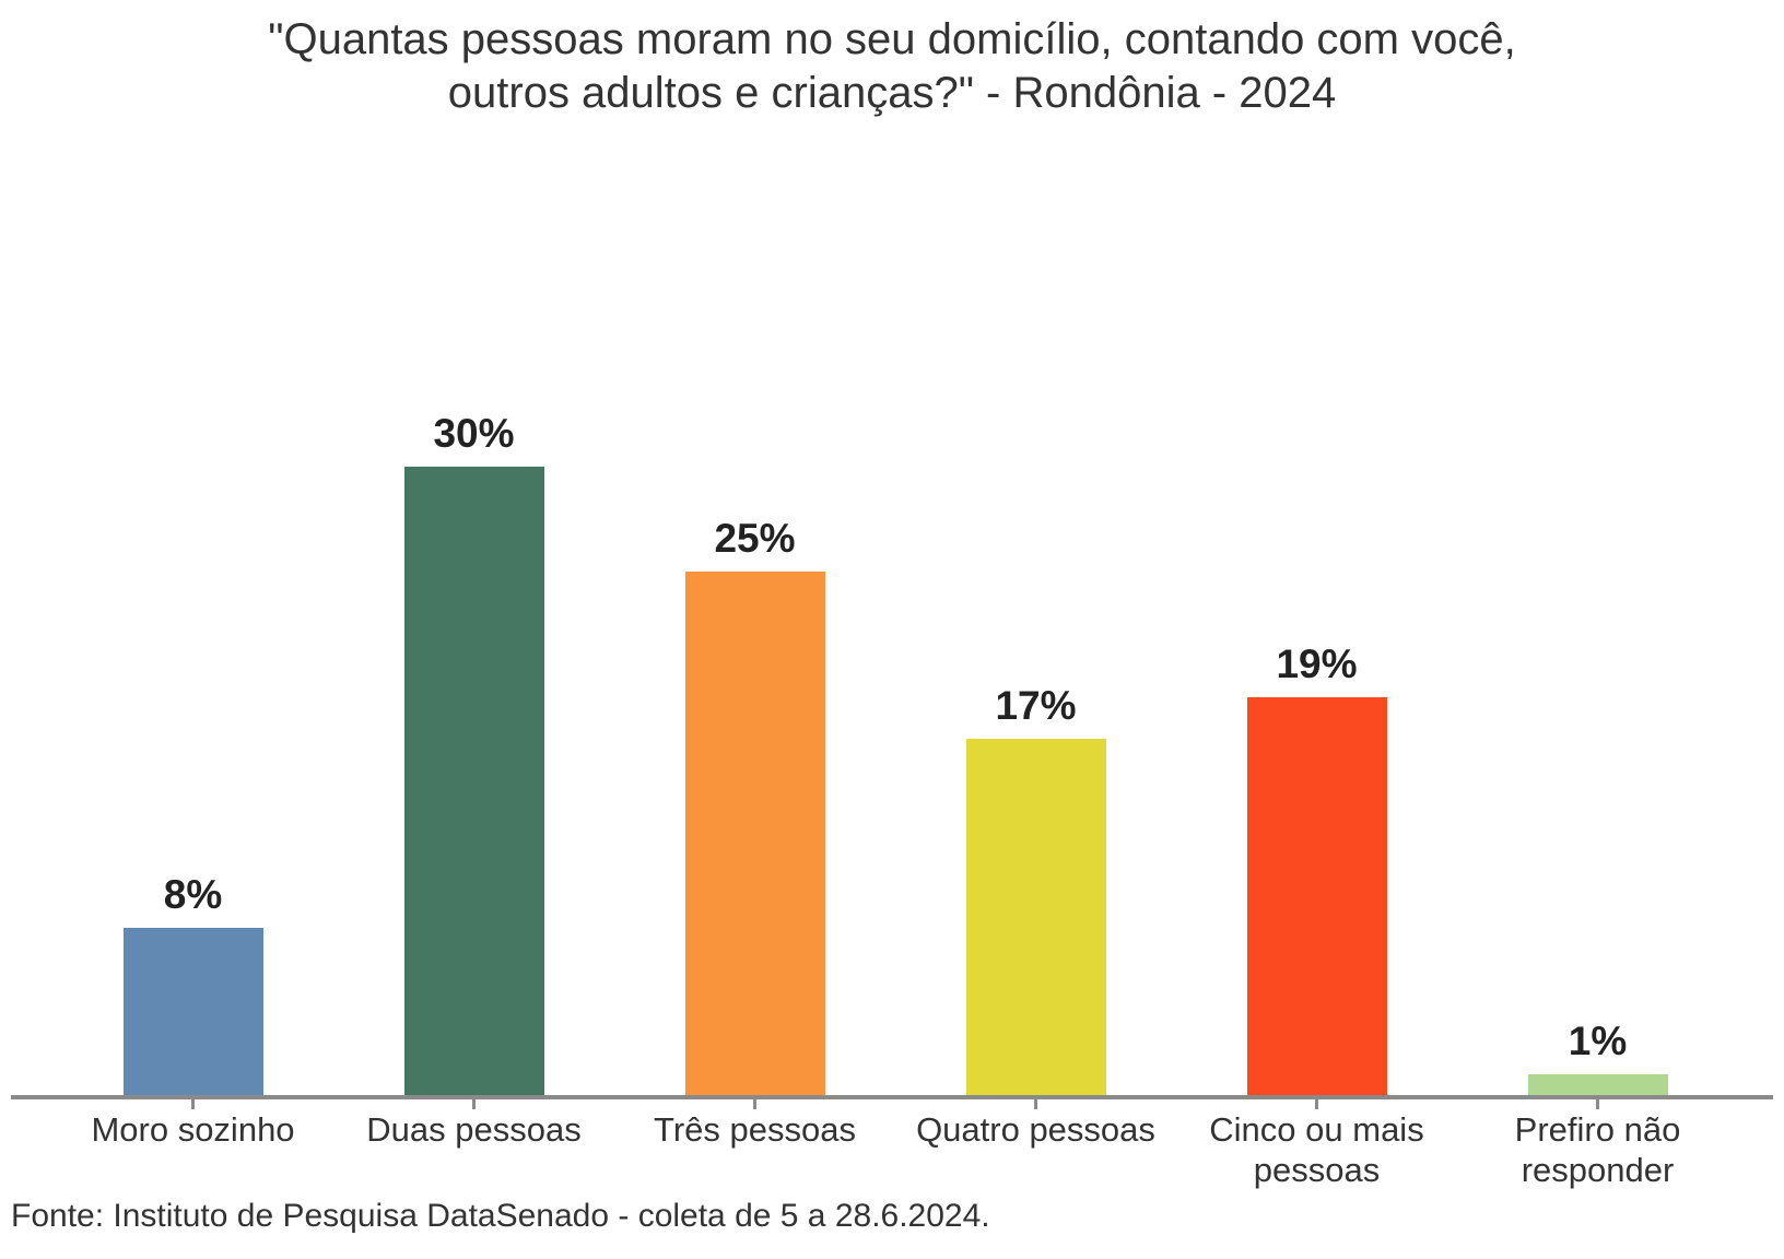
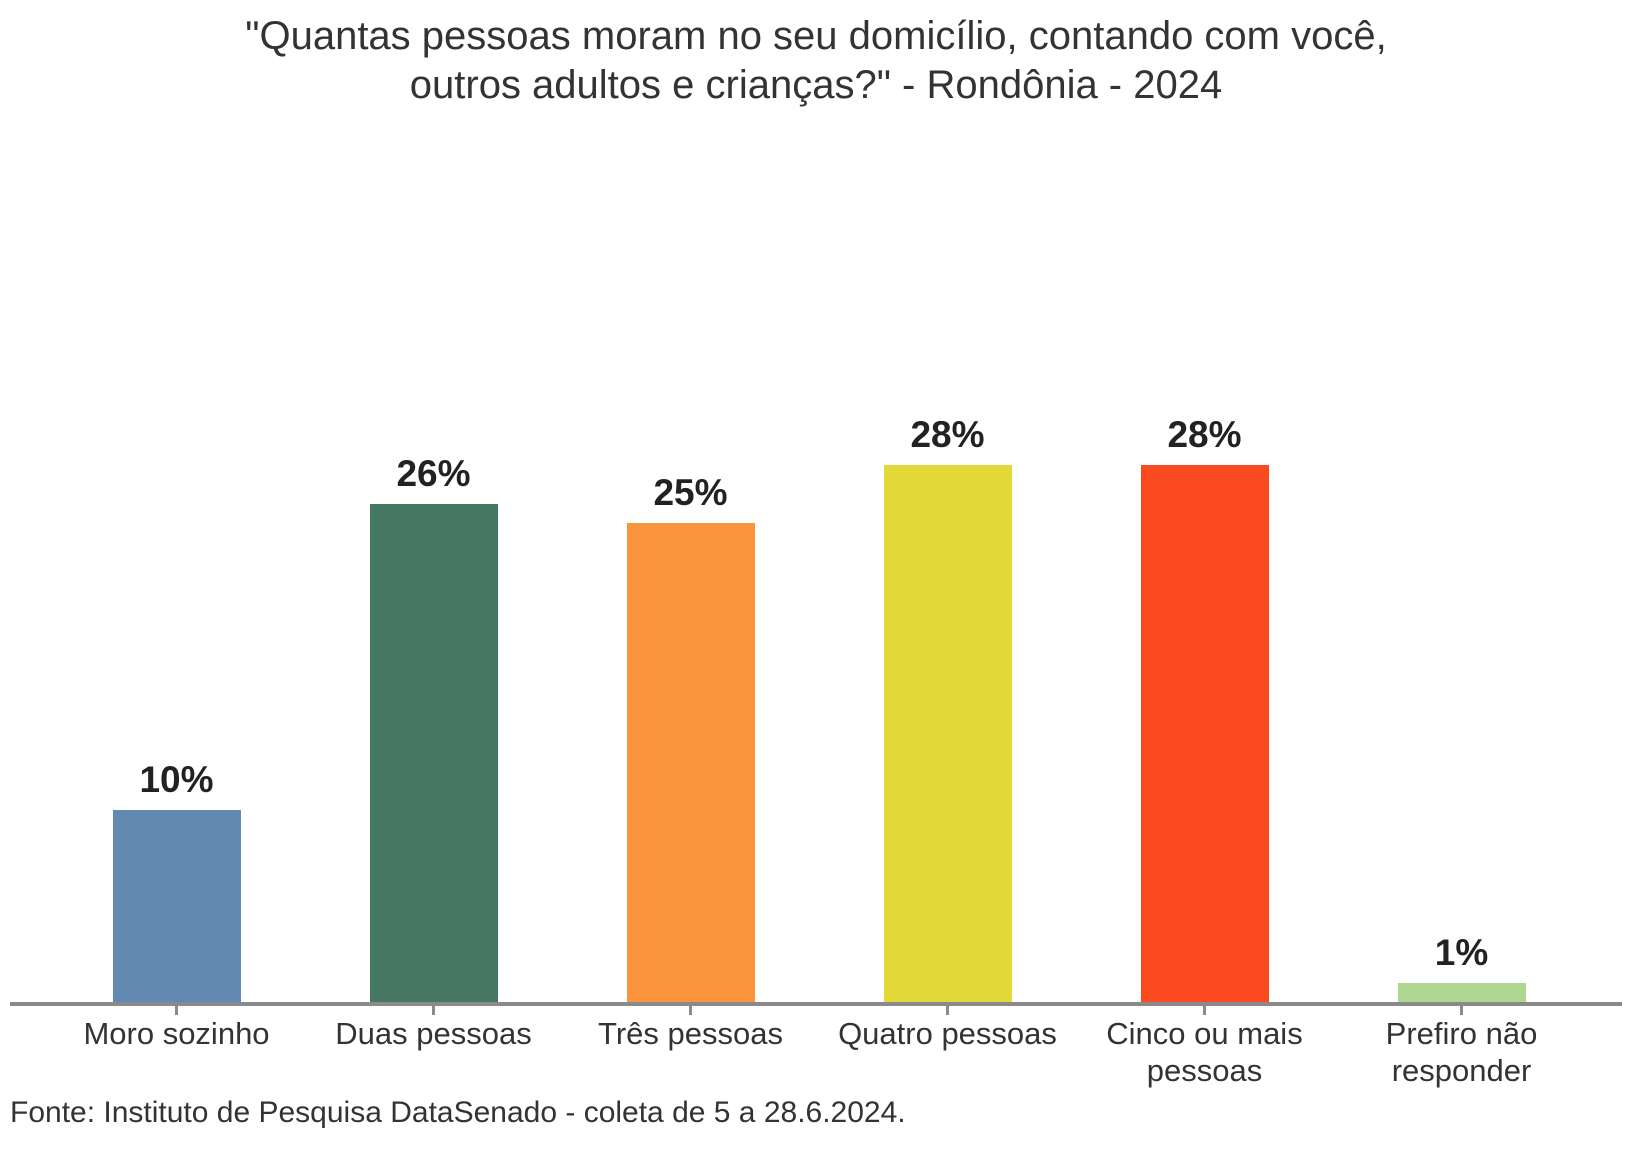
Moro sozinho: 8% -> 10%
Duas pessoas: 30% -> 26%
Quatro pessoas: 17% -> 28%
Cinco ou mais pessoas: 19% -> 28%
